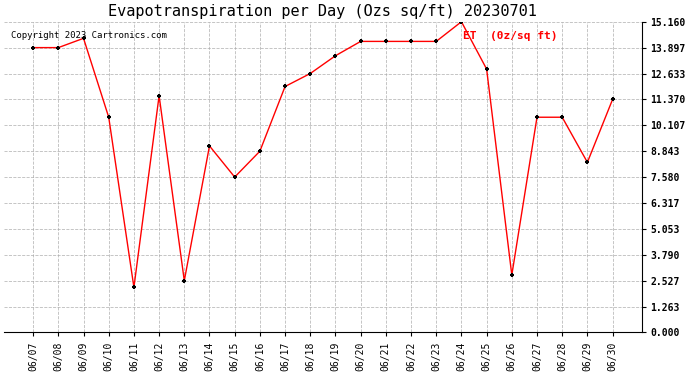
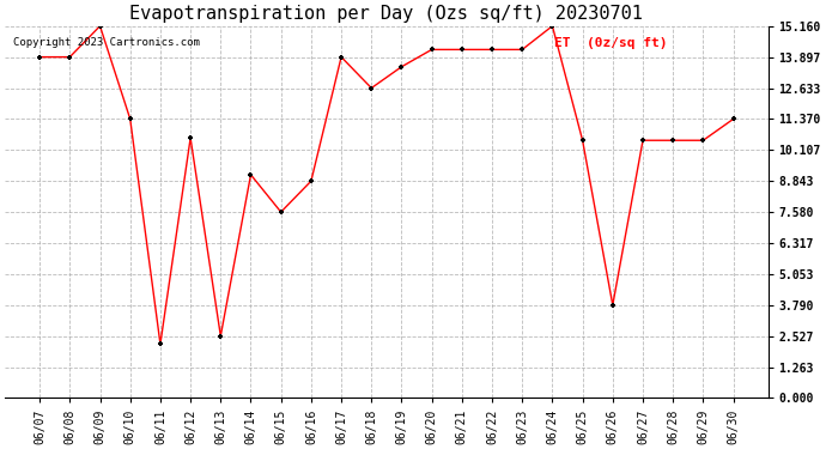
06/09: 14.35 -> 15.16
06/10: 10.50 -> 11.37
06/12: 11.55 -> 10.60
06/17: 12.00 -> 13.90
06/25: 12.85 -> 10.50
06/26: 2.80 -> 3.79
06/29: 8.30 -> 10.50
